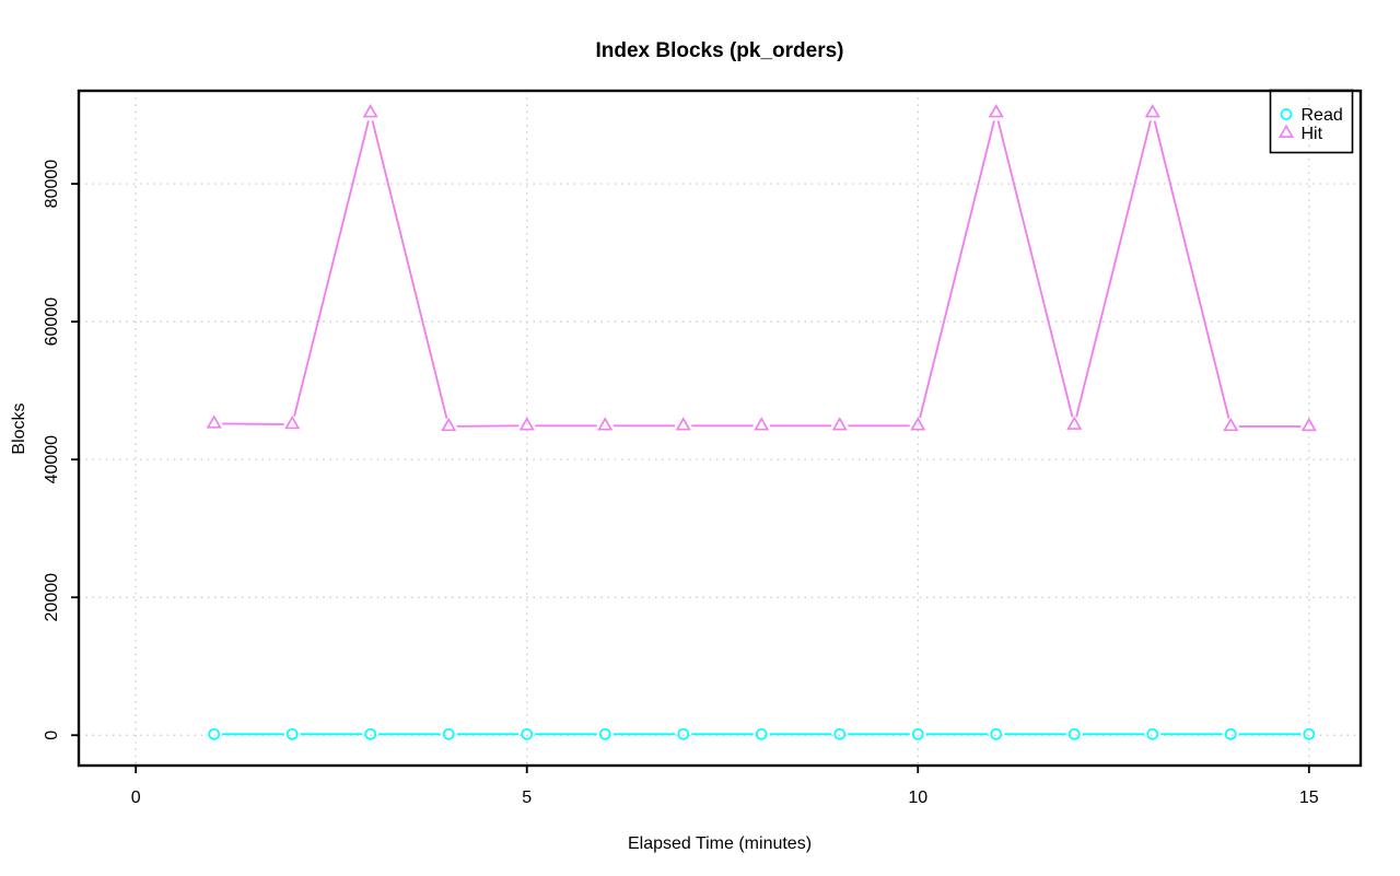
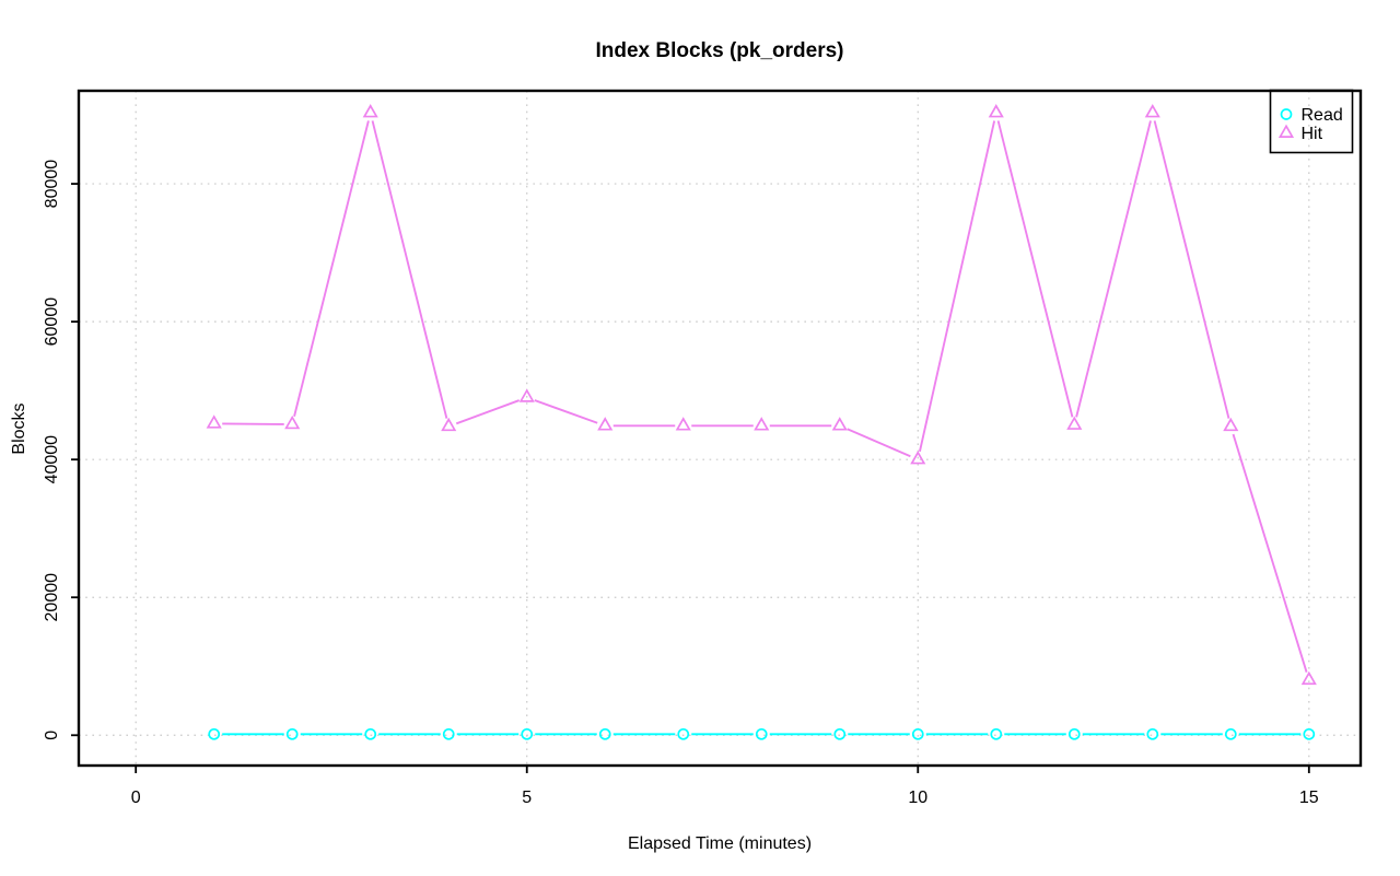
Hit/5: 45000 -> 49000
Hit/10: 45000 -> 40000
Hit/15: 45000 -> 8000
